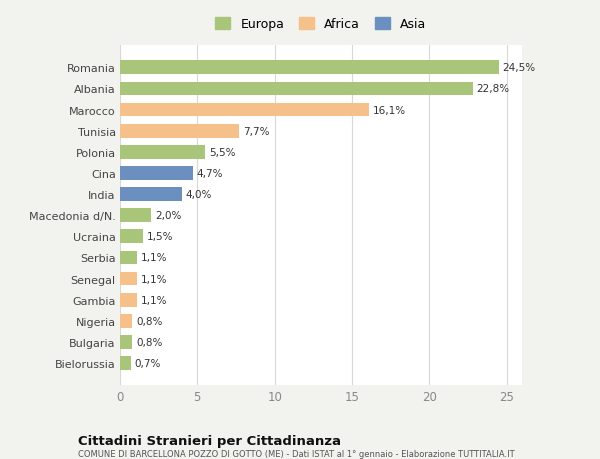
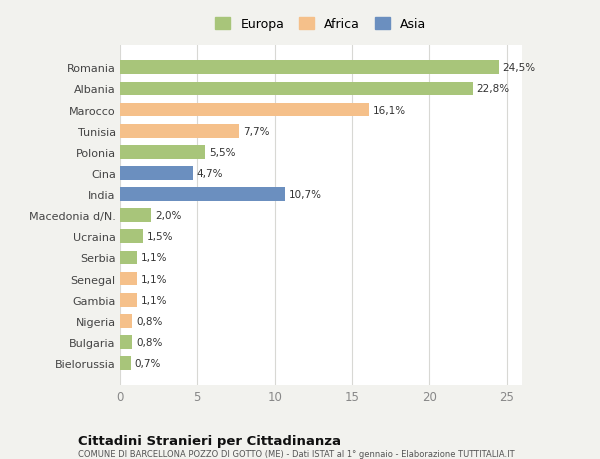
India: 4,0% -> 10,7%
